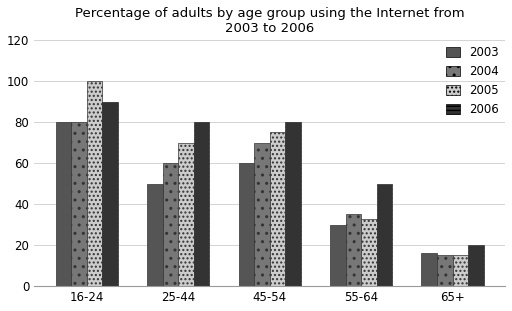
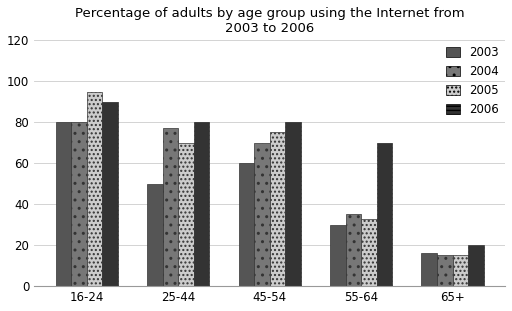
2005/16-24: 100 -> 95
2004/25-44: 60 -> 77
2006/55-64: 50 -> 70
